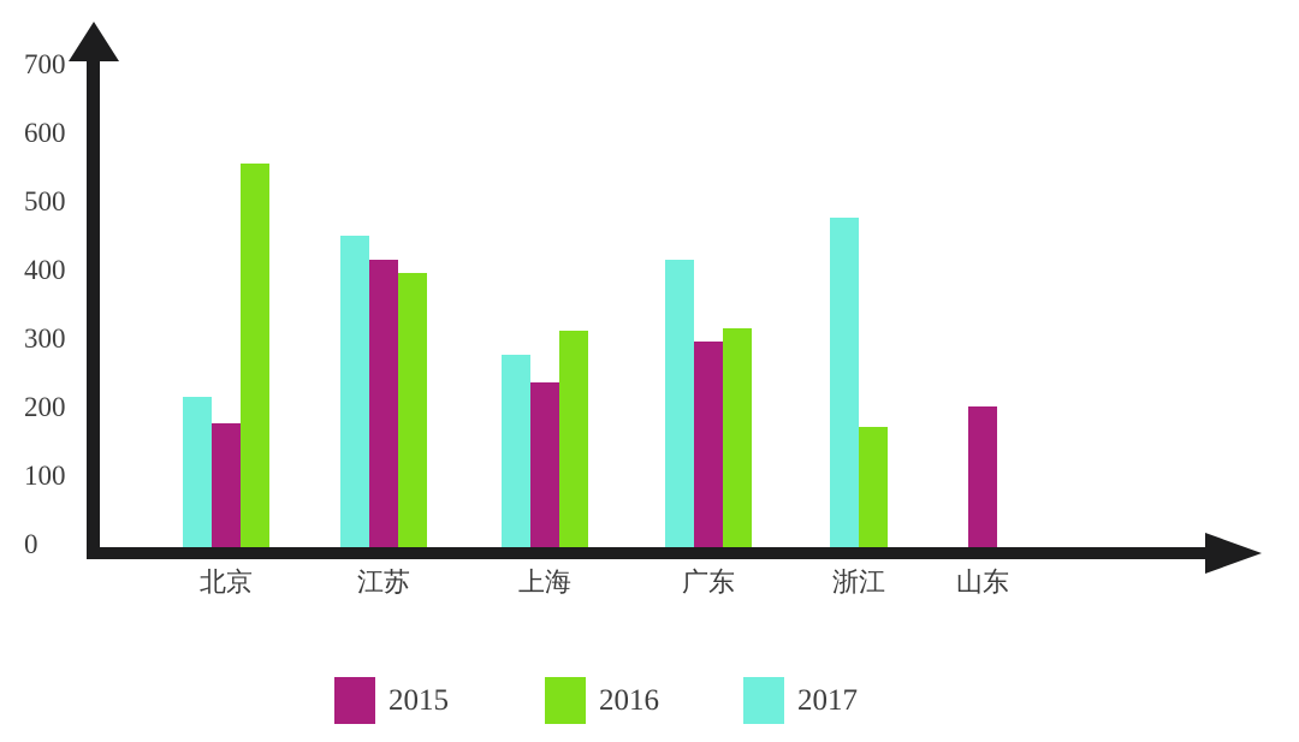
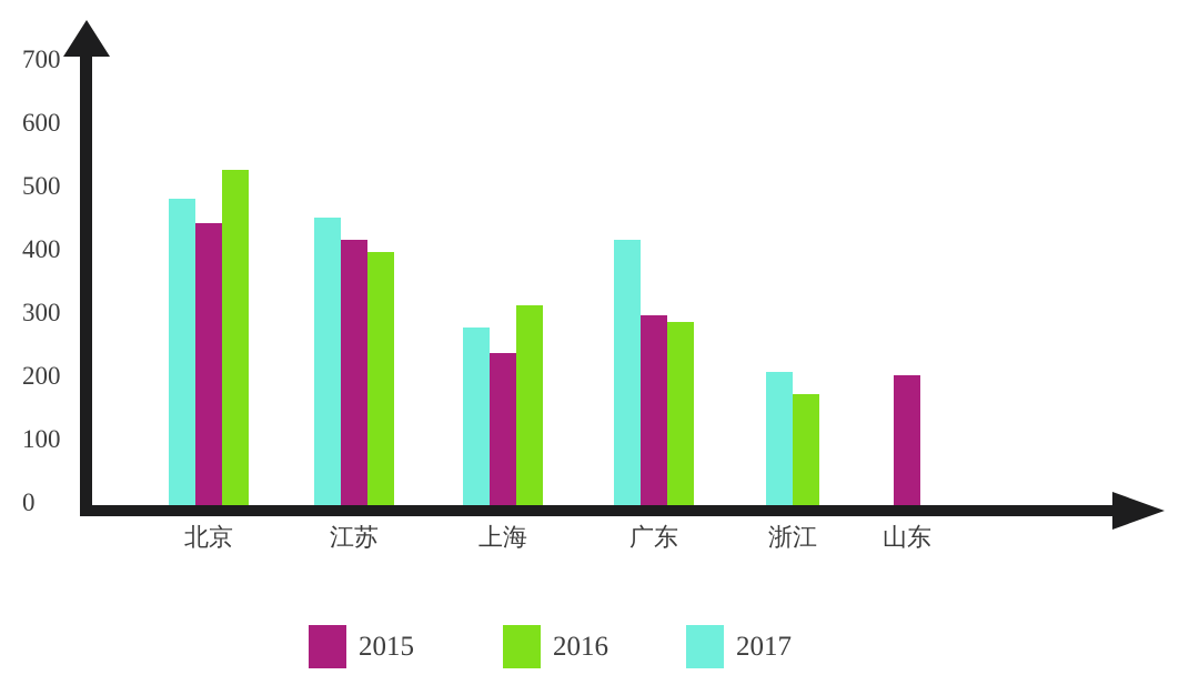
2015/北京: 180 -> 440
2016/北京: 560 -> 530
2017/北京: 220 -> 480
2016/广东: 320 -> 290
2017/浙江: 480 -> 210
